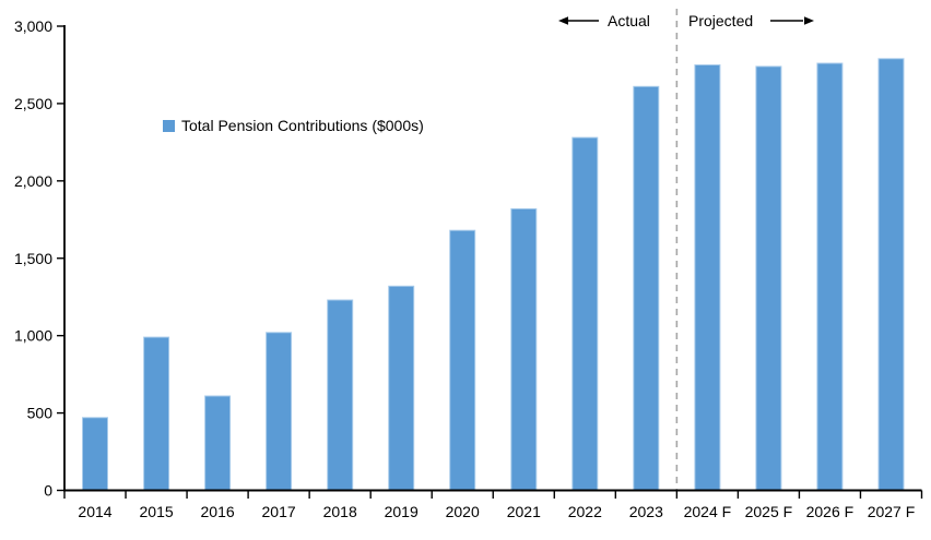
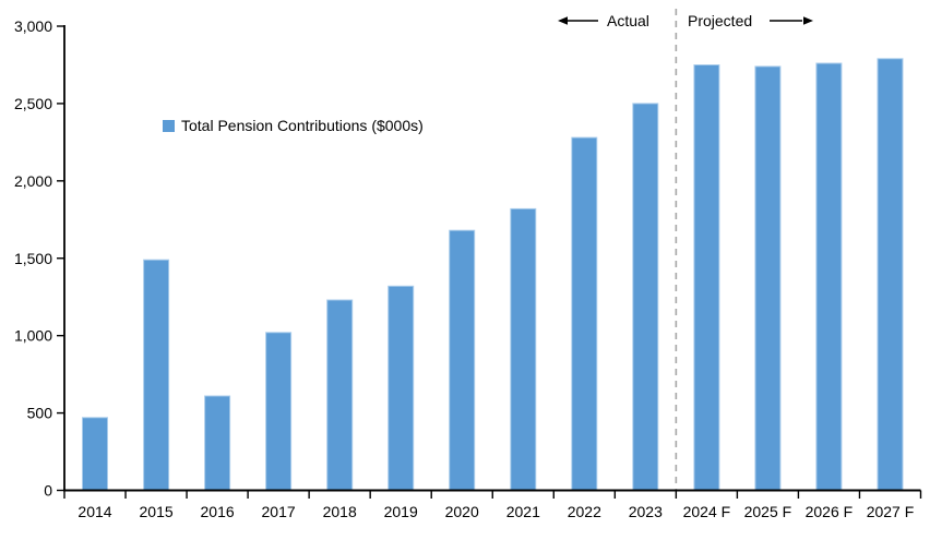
2015: 990 -> 1490
2023: 2610 -> 2500
